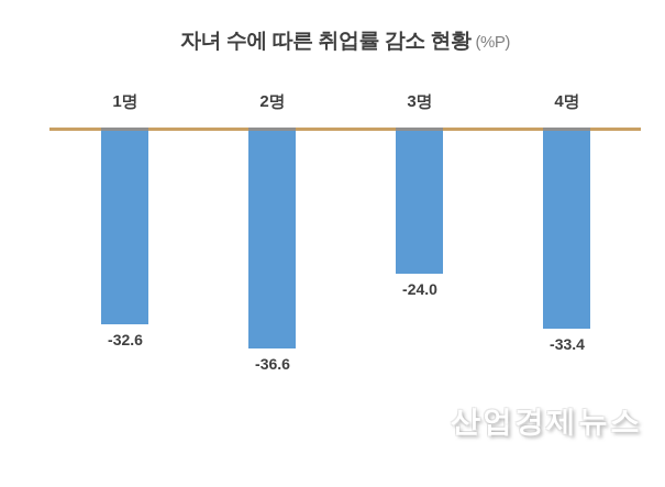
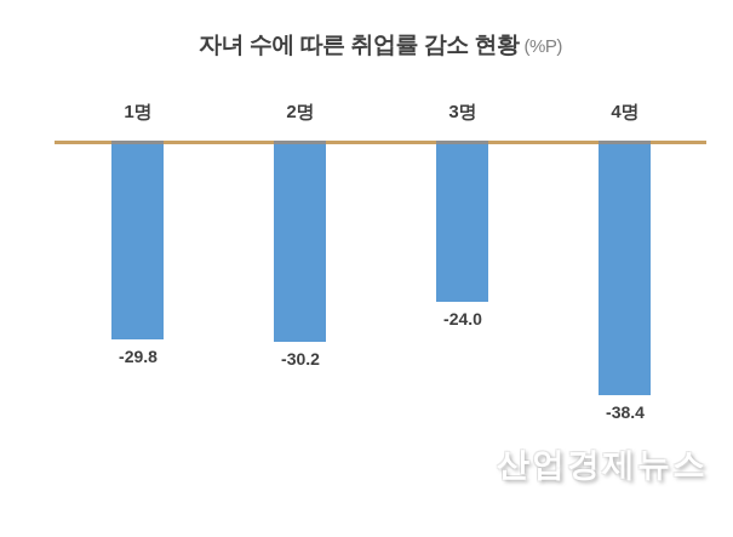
1명: -32.6 -> -29.8
2명: -36.6 -> -30.2
4명: -33.4 -> -38.4
